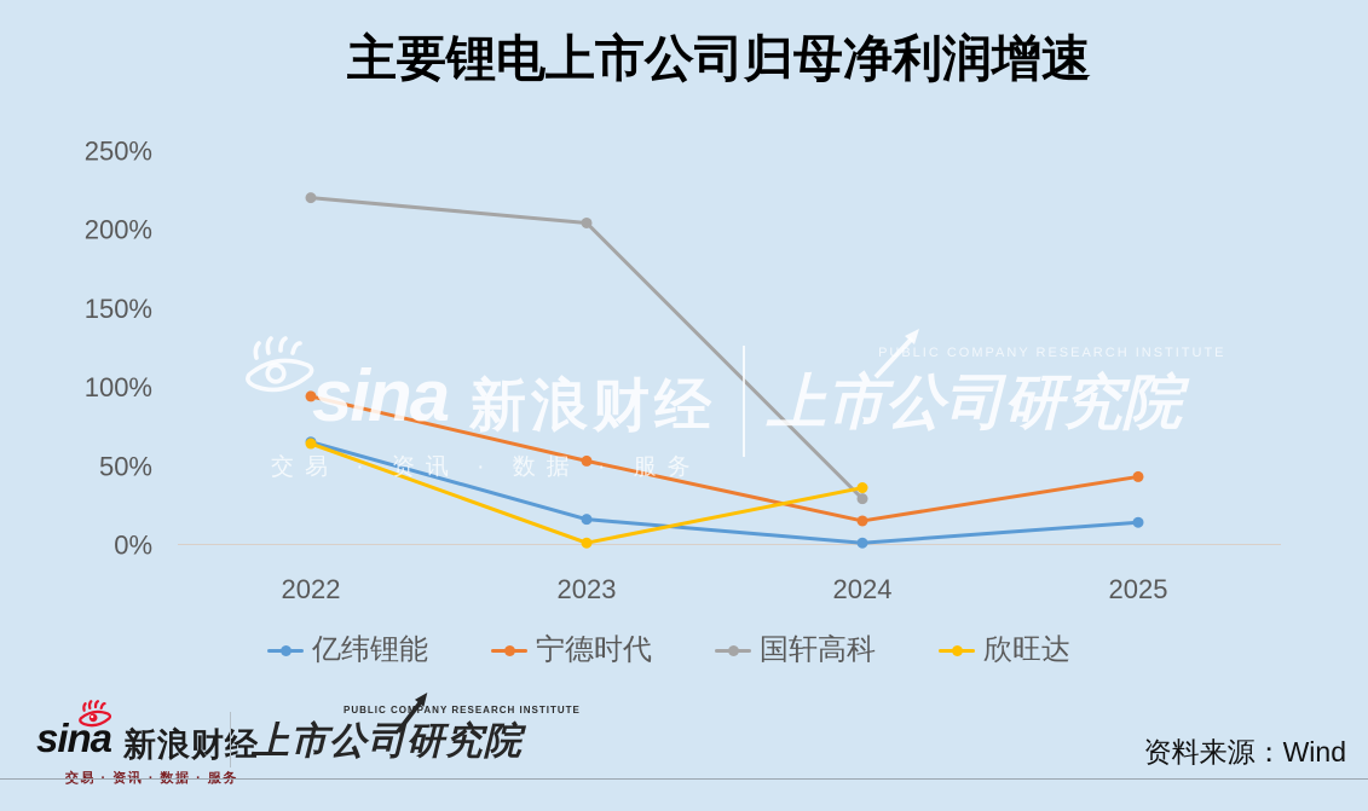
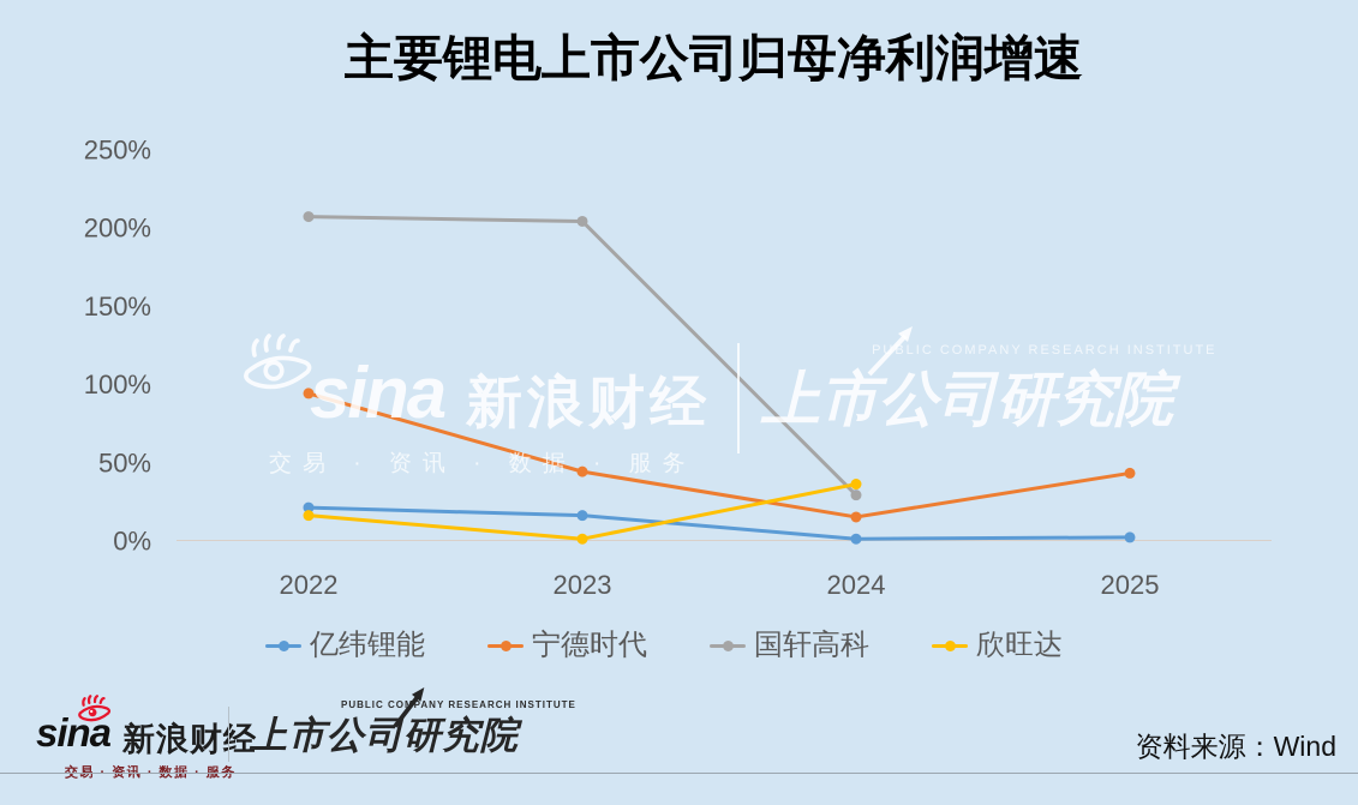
亿纬锂能/2022: 65% -> 21%
国轩高科/2022: 220% -> 207%
欣旺达/2022: 64% -> 16%
宁德时代/2023: 53% -> 44%
亿纬锂能/2025: 14% -> 2%
